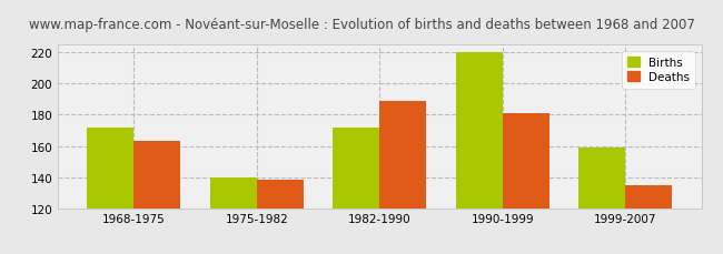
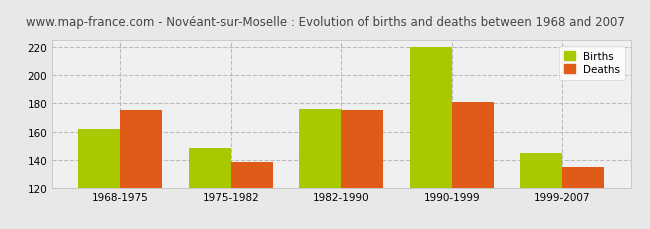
Births/1968-1975: 172 -> 162
Deaths/1968-1975: 163 -> 175
Births/1975-1982: 140 -> 148
Births/1982-1990: 172 -> 176
Deaths/1982-1990: 189 -> 175
Births/1999-2007: 159 -> 145
